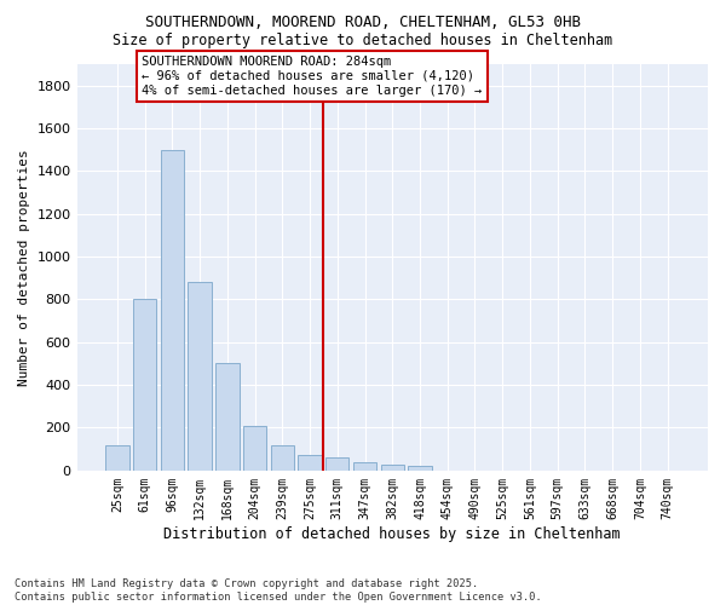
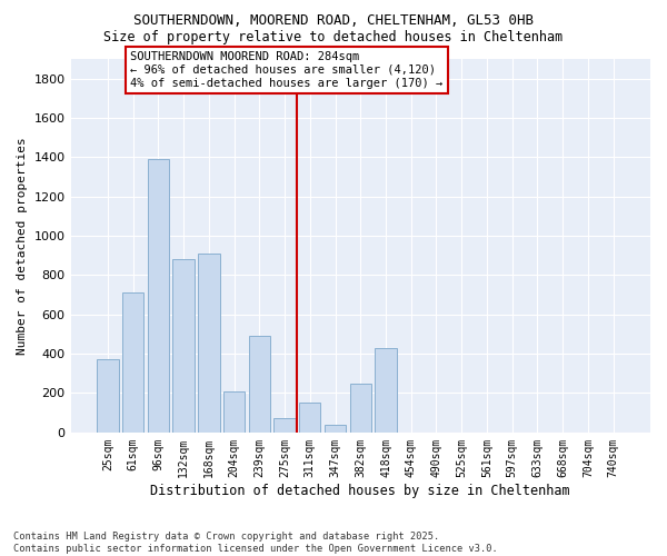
25sqm: 120 -> 370
61sqm: 800 -> 710
96sqm: 1500 -> 1390
168sqm: 500 -> 910
239sqm: 120 -> 490
311sqm: 60 -> 150
382sqm: 20 -> 250
418sqm: 20 -> 430
